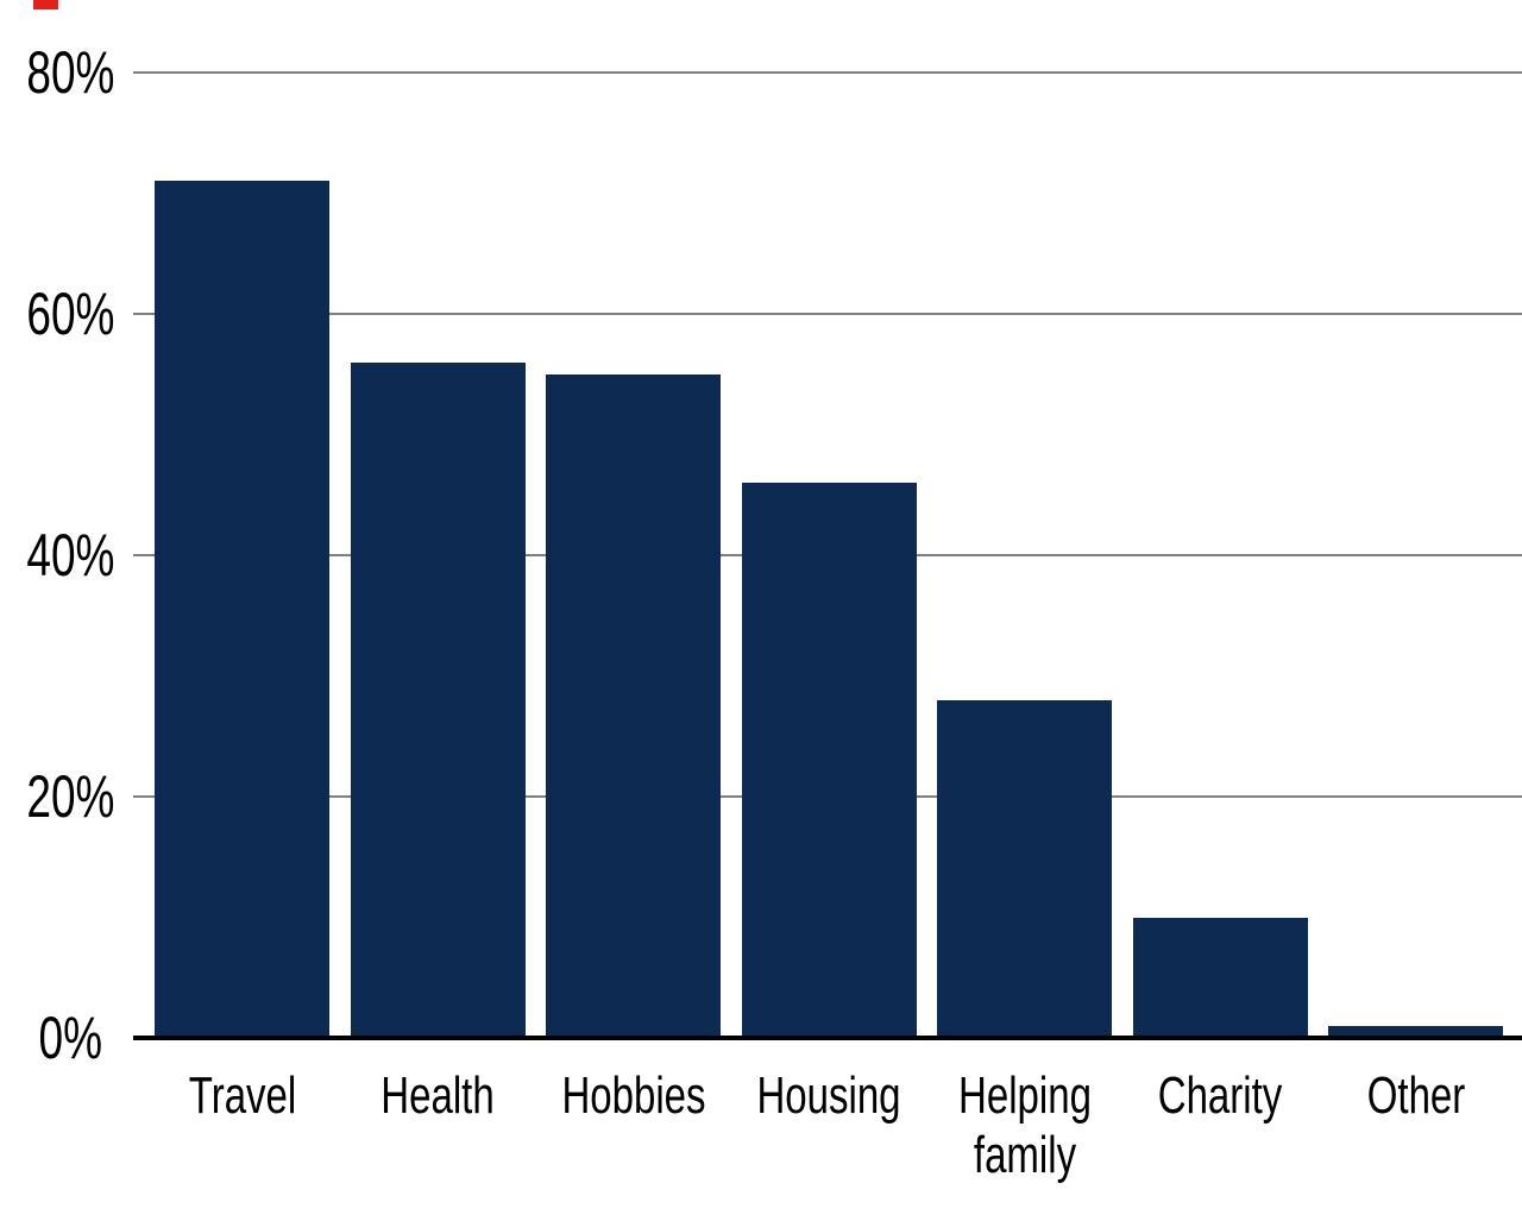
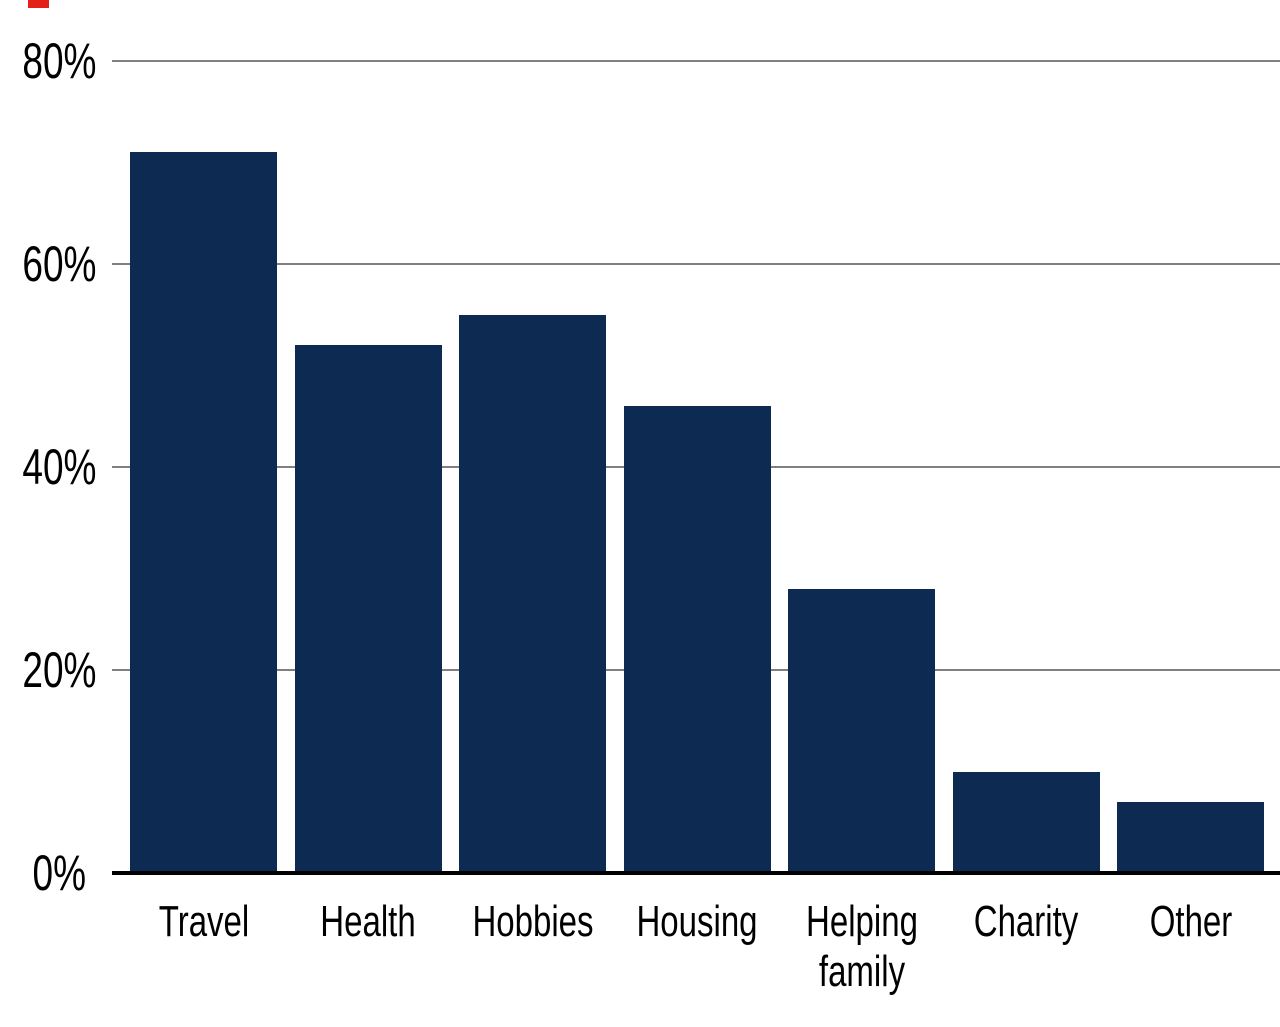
Health: 56% -> 52%
Other: 1% -> 7%
